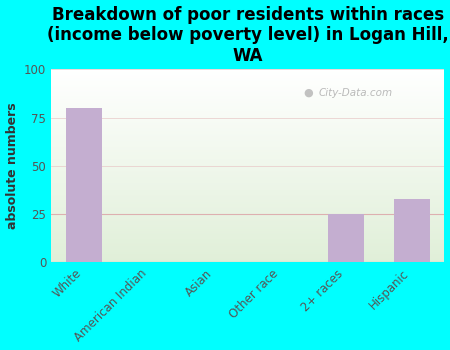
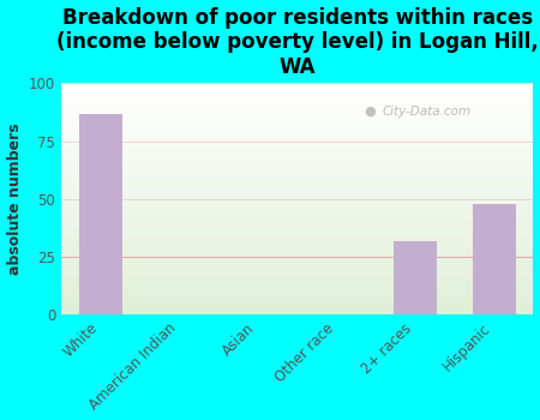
White: 80 -> 87
2+ races: 25 -> 32
Hispanic: 33 -> 48
